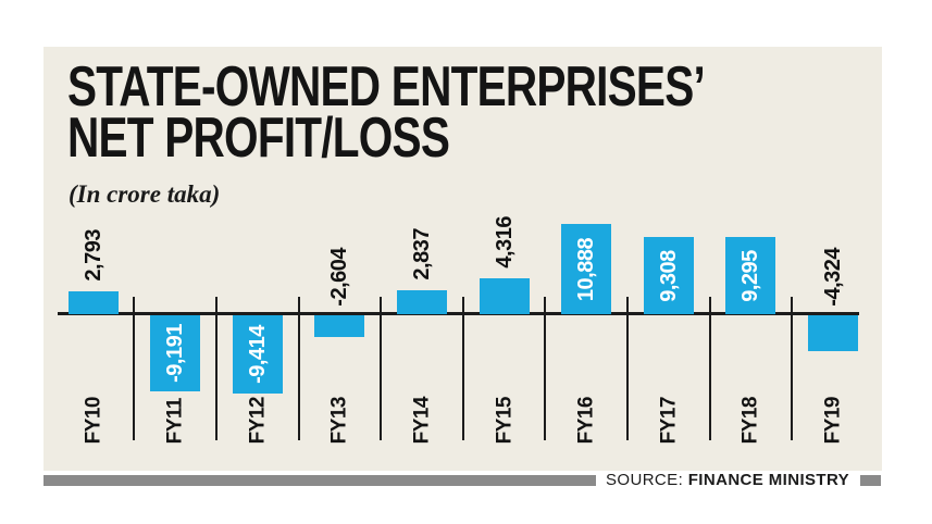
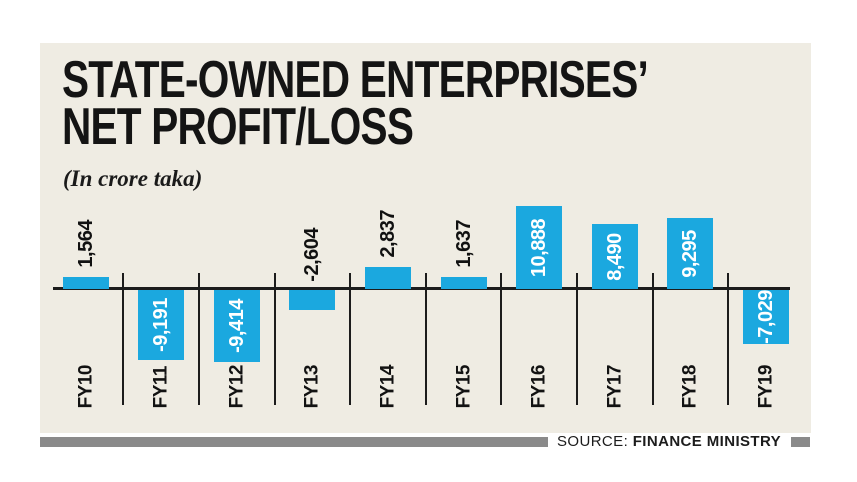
FY10: 2,793 -> 1,564
FY15: 4,316 -> 1,637
FY17: 9,308 -> 8,490
FY19: -4,324 -> -7,029
